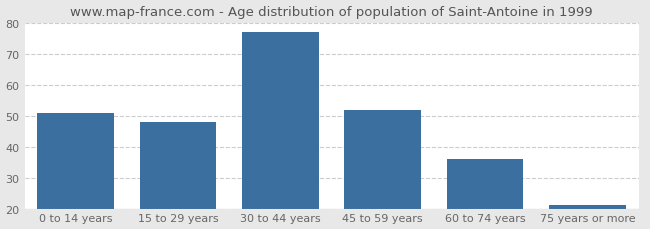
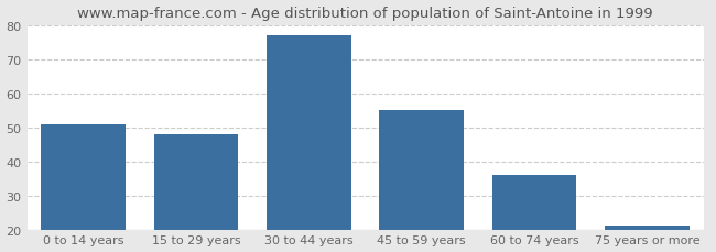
45 to 59 years: 52 -> 55
